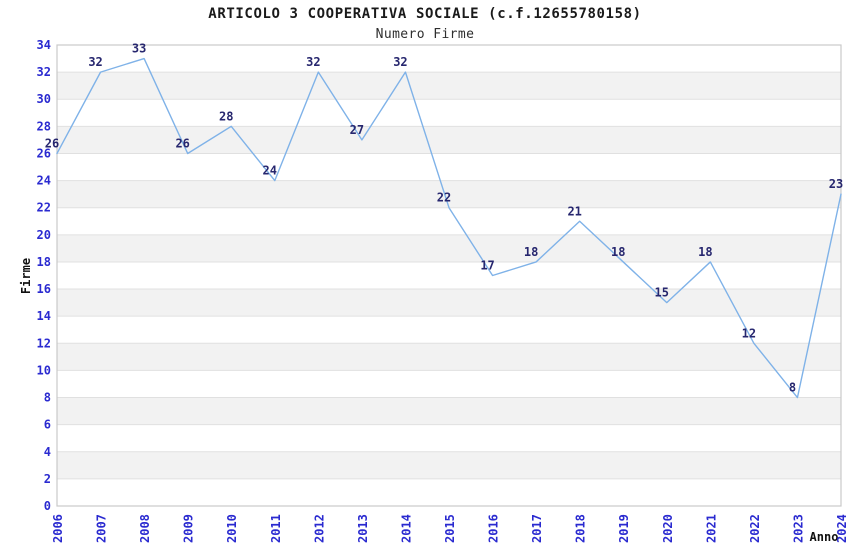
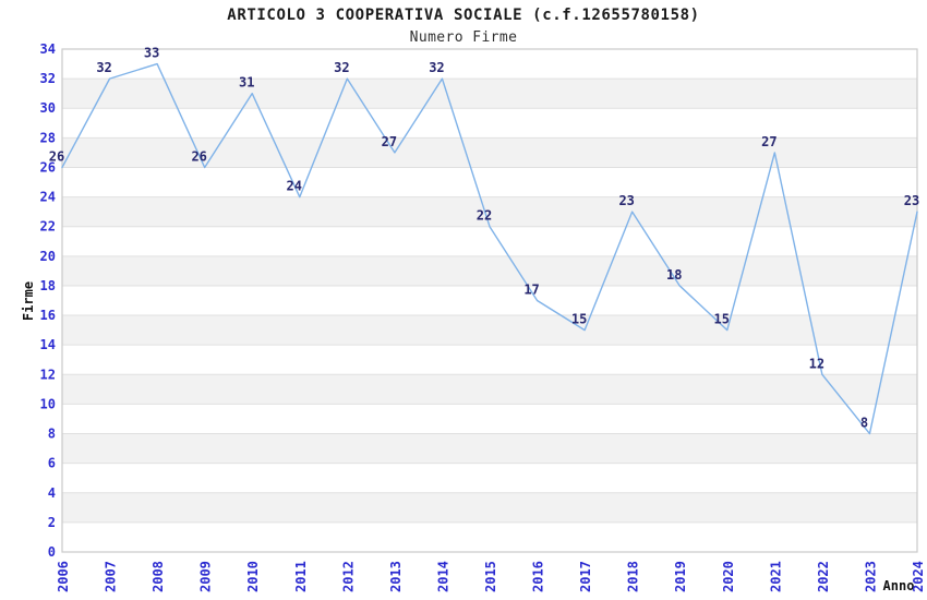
2010: 28 -> 31
2017: 18 -> 15
2018: 21 -> 23
2021: 18 -> 27
